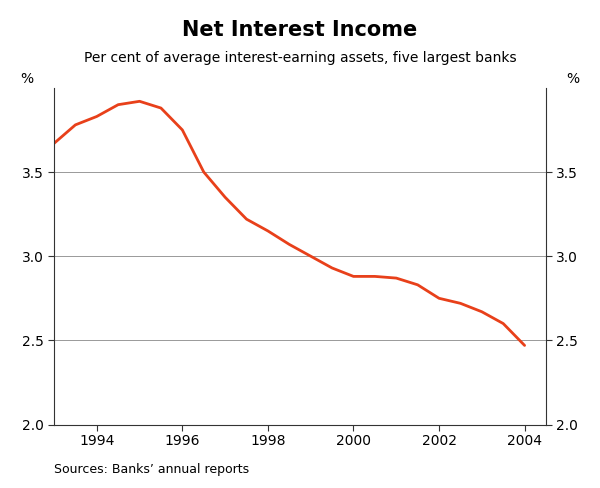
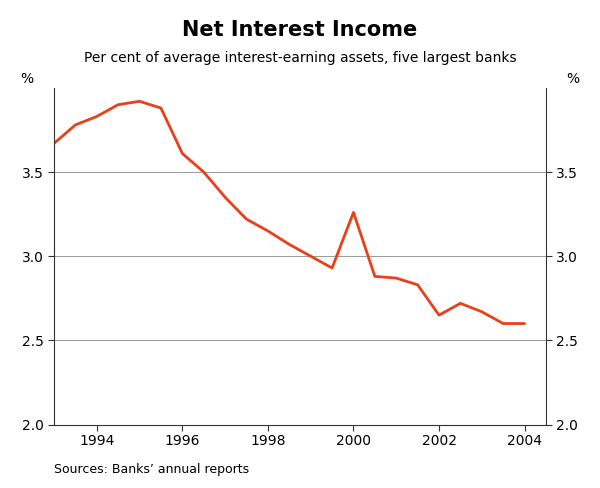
1996: 3.75 -> 3.61
2000: 2.88 -> 3.26
2002: 2.75 -> 2.65
2004: 2.47 -> 2.60
